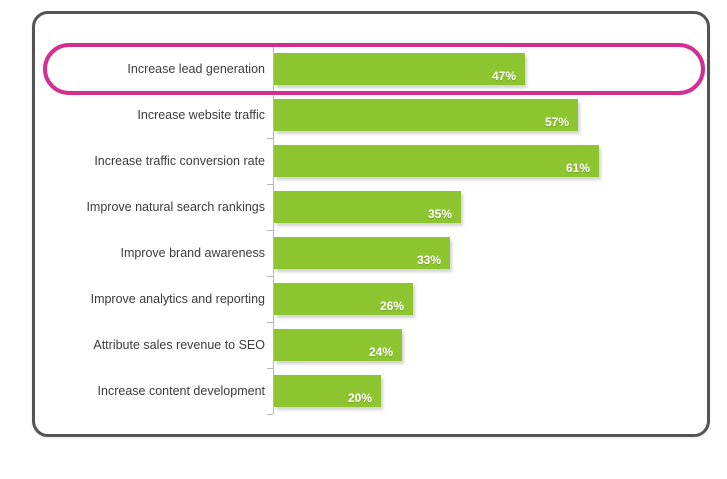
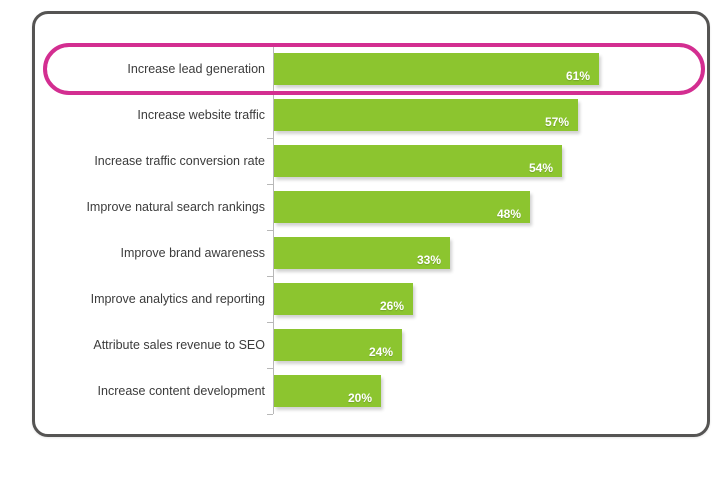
Increase lead generation: 47% -> 61%
Increase traffic conversion rate: 61% -> 54%
Improve natural search rankings: 35% -> 48%
